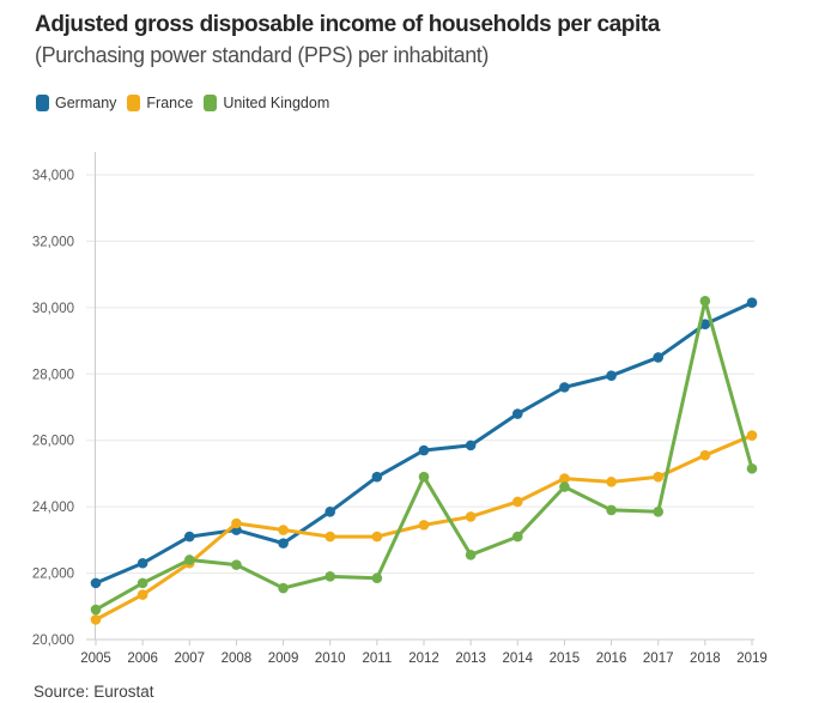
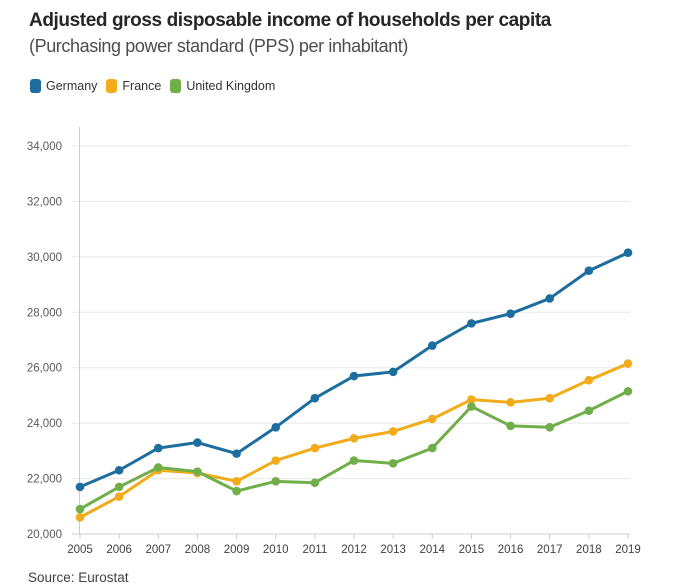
France/2008: 23500 -> 22200
France/2009: 23300 -> 21900
France/2010: 23100 -> 22600
United Kingdom/2012: 24900 -> 22600
United Kingdom/2018: 30200 -> 24400
